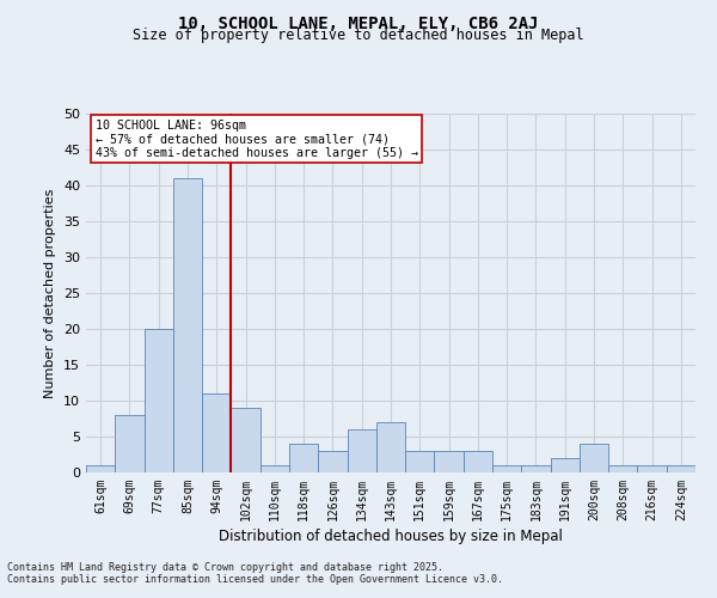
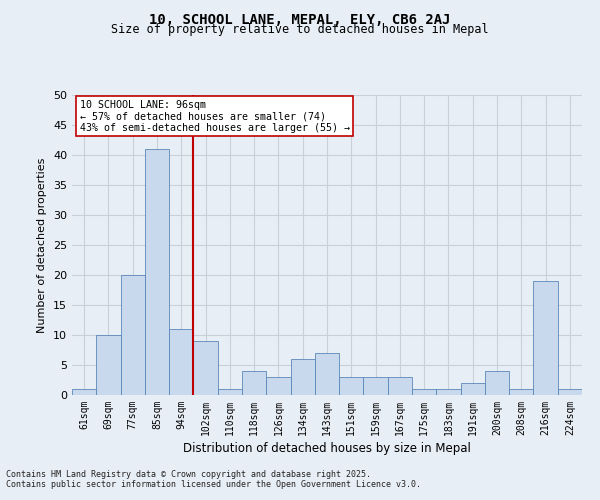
69sqm: 8 -> 10
216sqm: 1 -> 19
